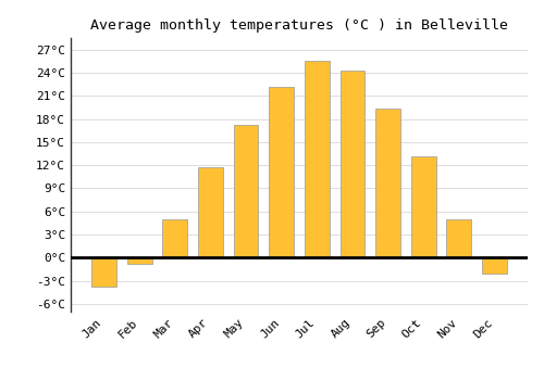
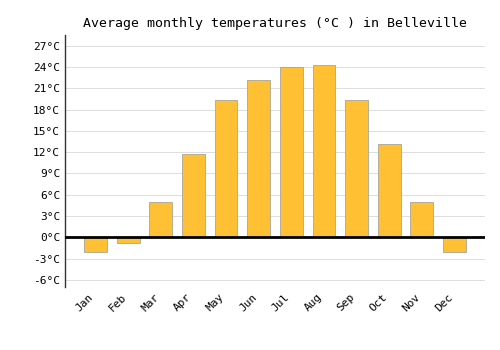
Jan: -3.7°C -> -2.0°C
May: 17.2°C -> 19.4°C
Jul: 25.6°C -> 24.0°C
